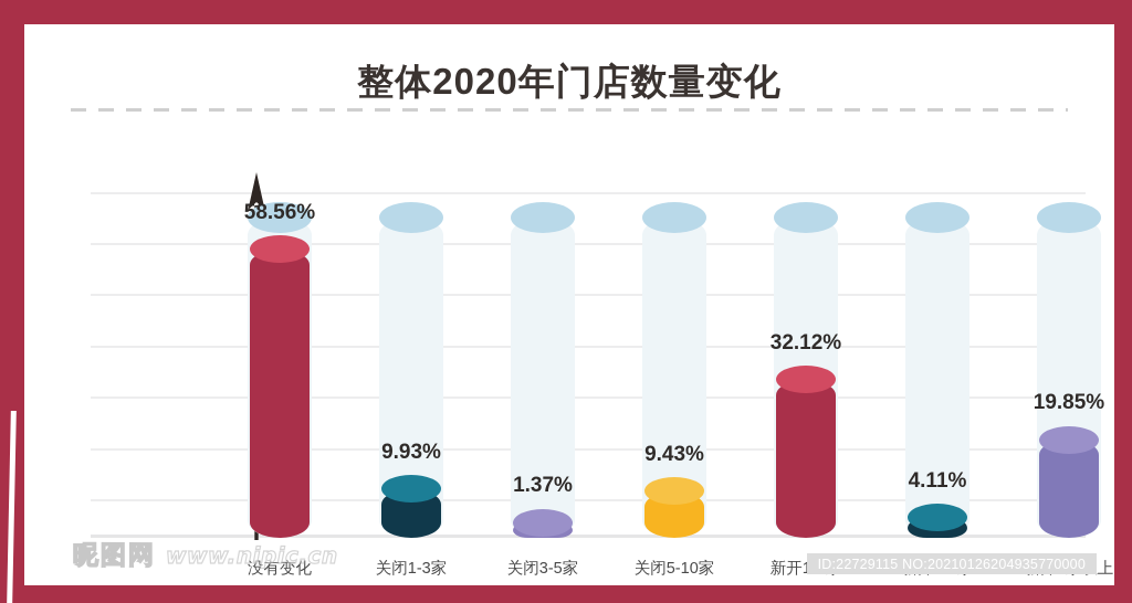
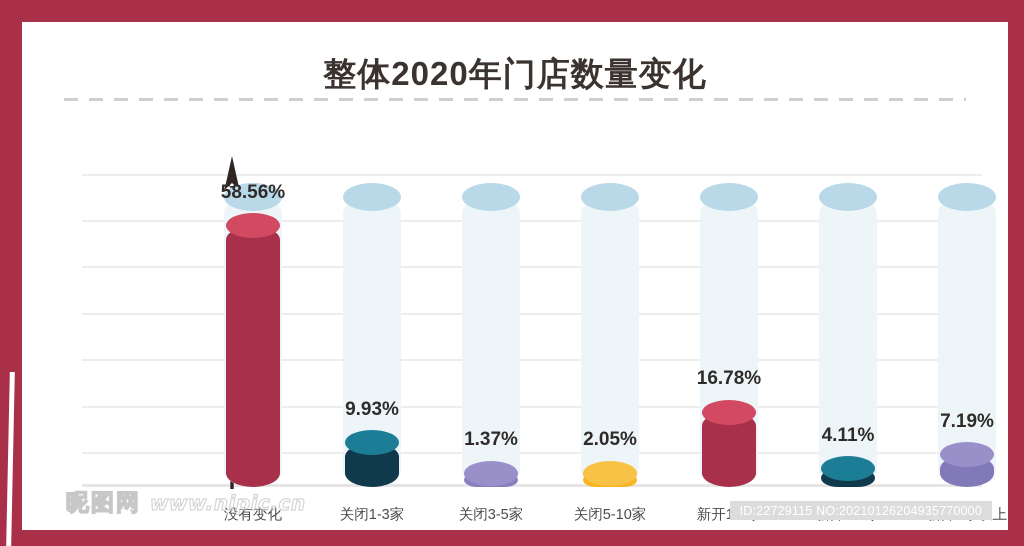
关闭5-10家: 9.43% -> 2.05%
新开1-3家: 32.12% -> 16.78%
新开5家以上: 19.85% -> 7.19%
